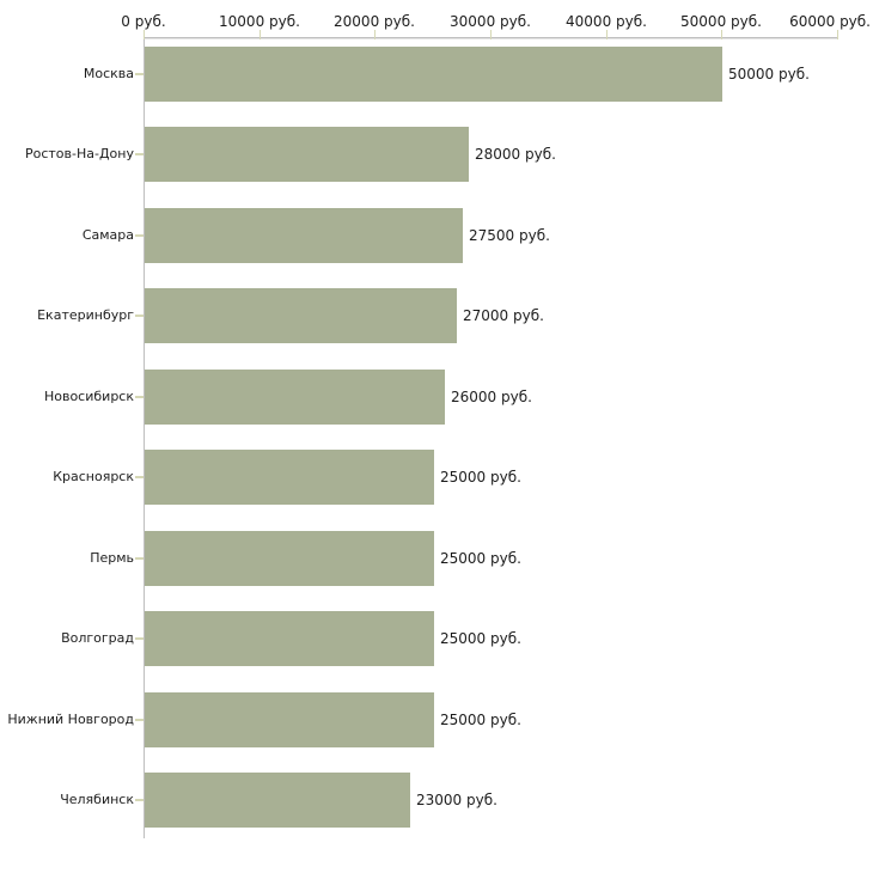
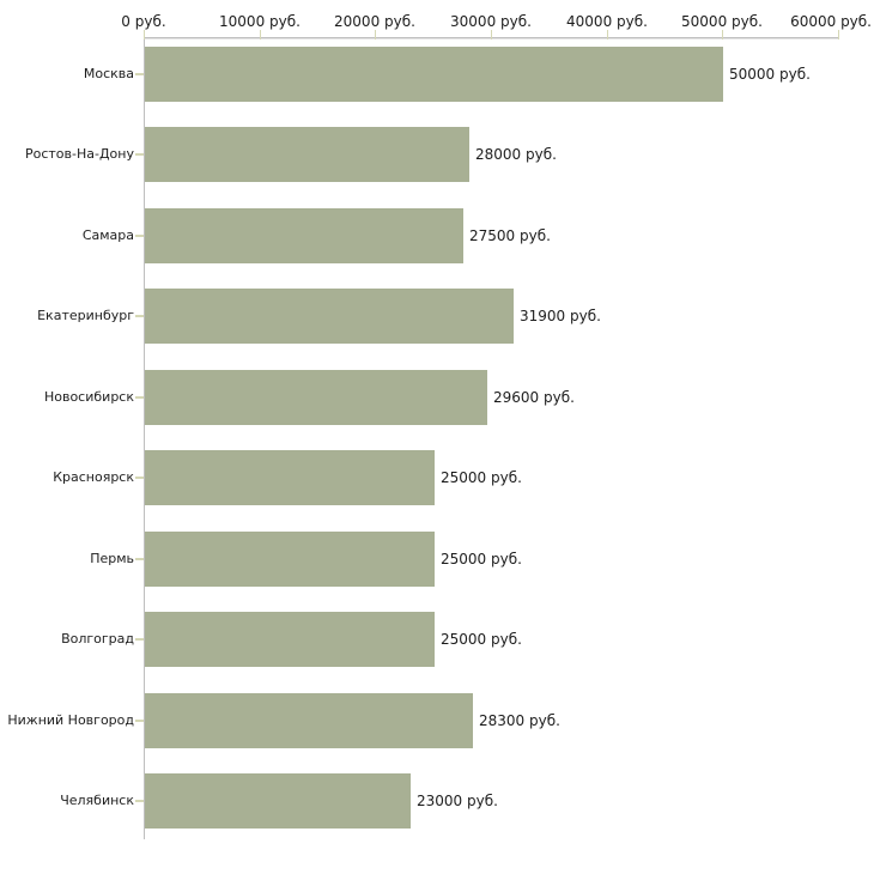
Екатеринбург: 27000 -> 31900
Новосибирск: 26000 -> 29600
Нижний Новгород: 25000 -> 28300
